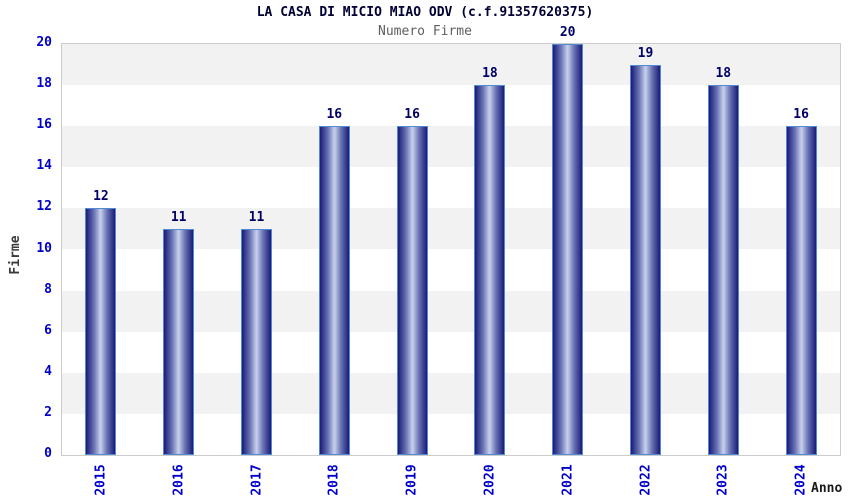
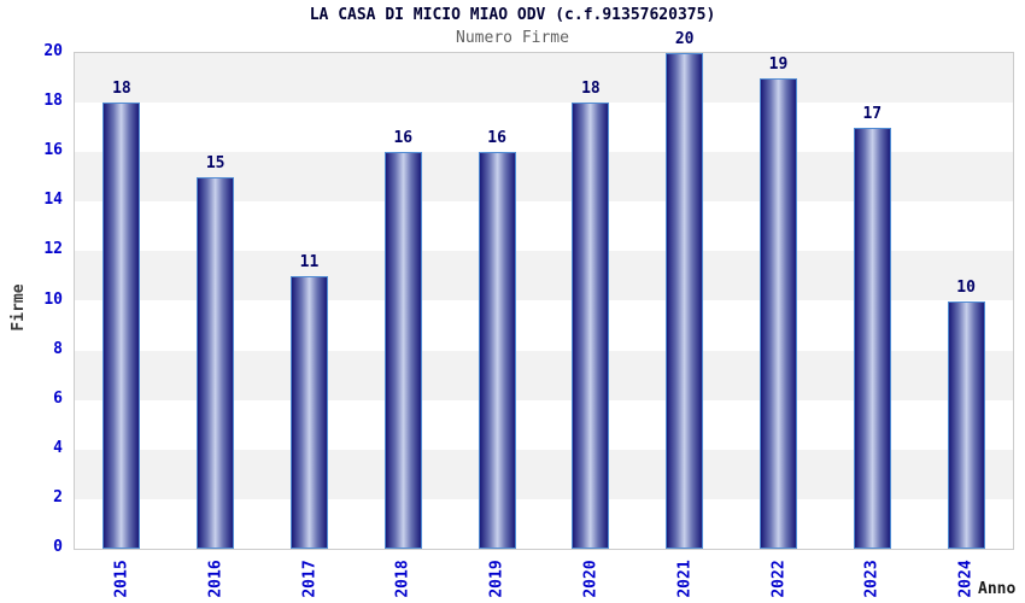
2015: 12 -> 18
2016: 11 -> 15
2023: 18 -> 17
2024: 16 -> 10
